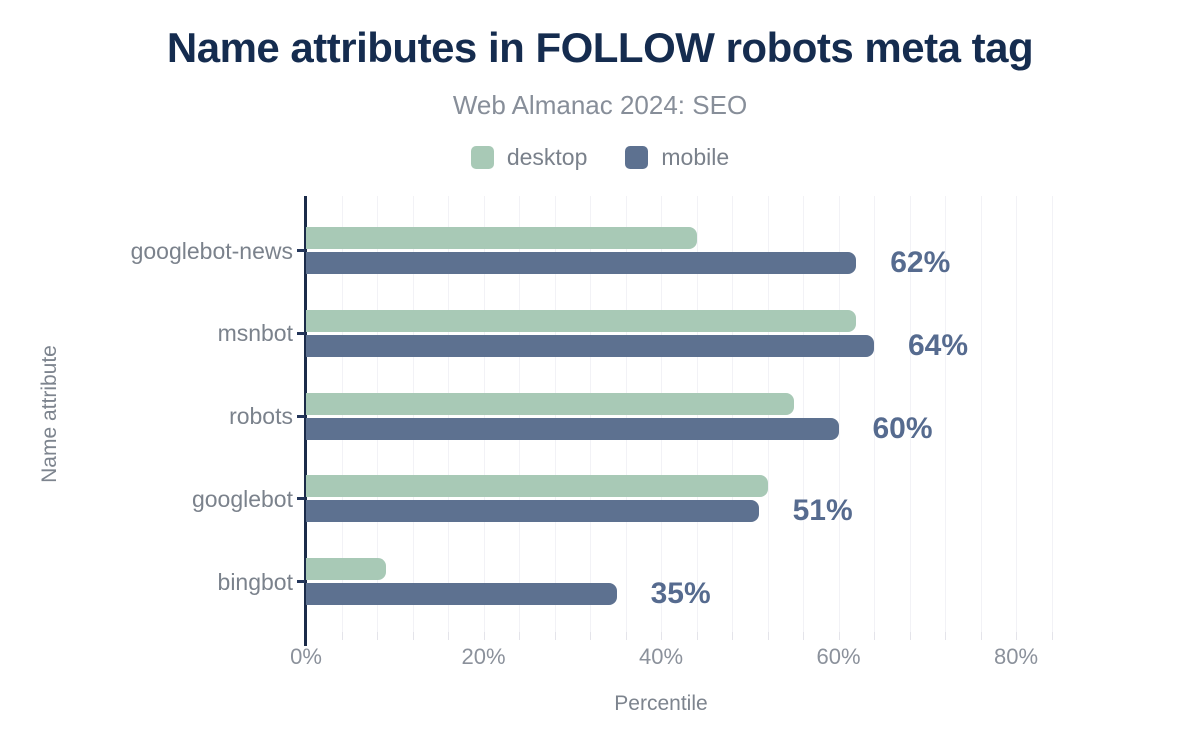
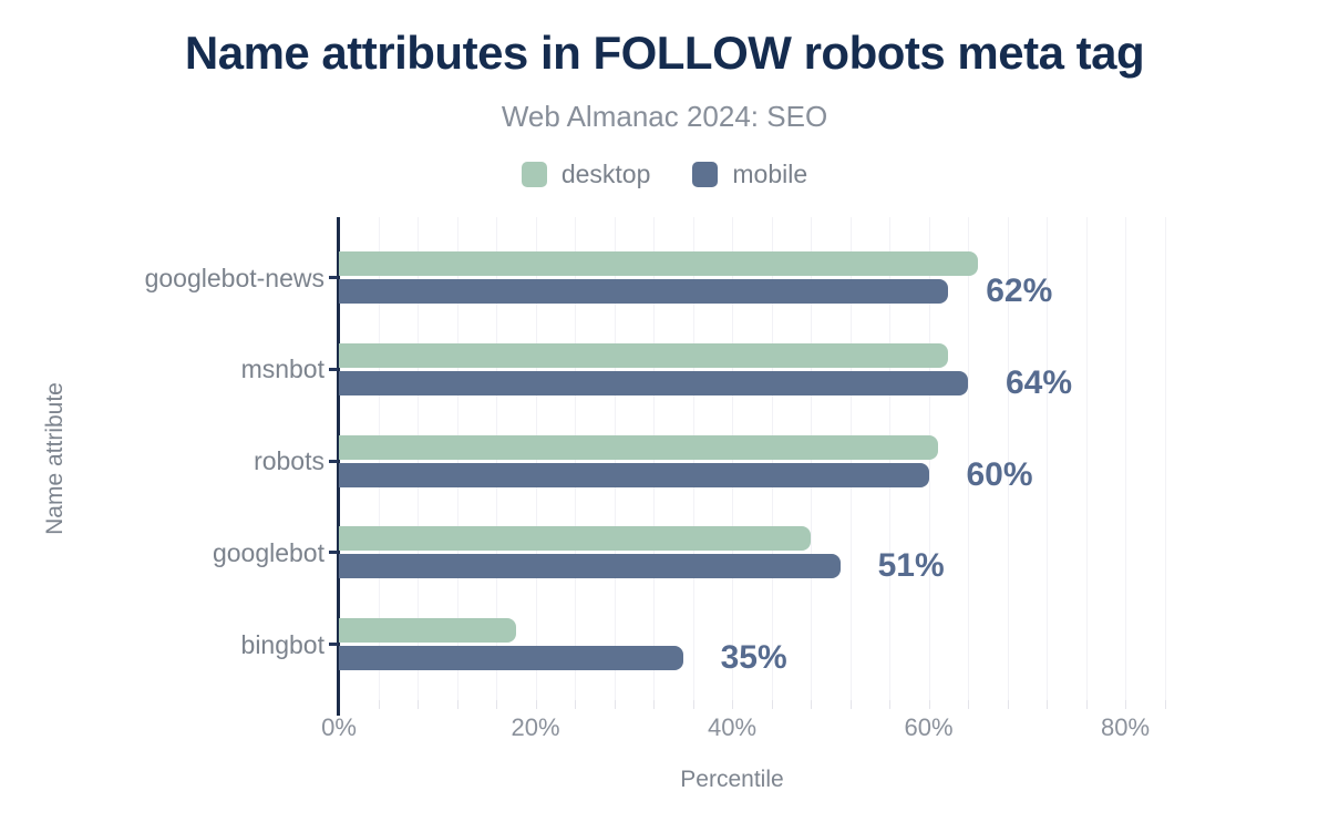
desktop/googlebot-news: 44% -> 65%
desktop/robots: 55% -> 61%
desktop/googlebot: 52% -> 48%
desktop/bingbot: 9% -> 18%
